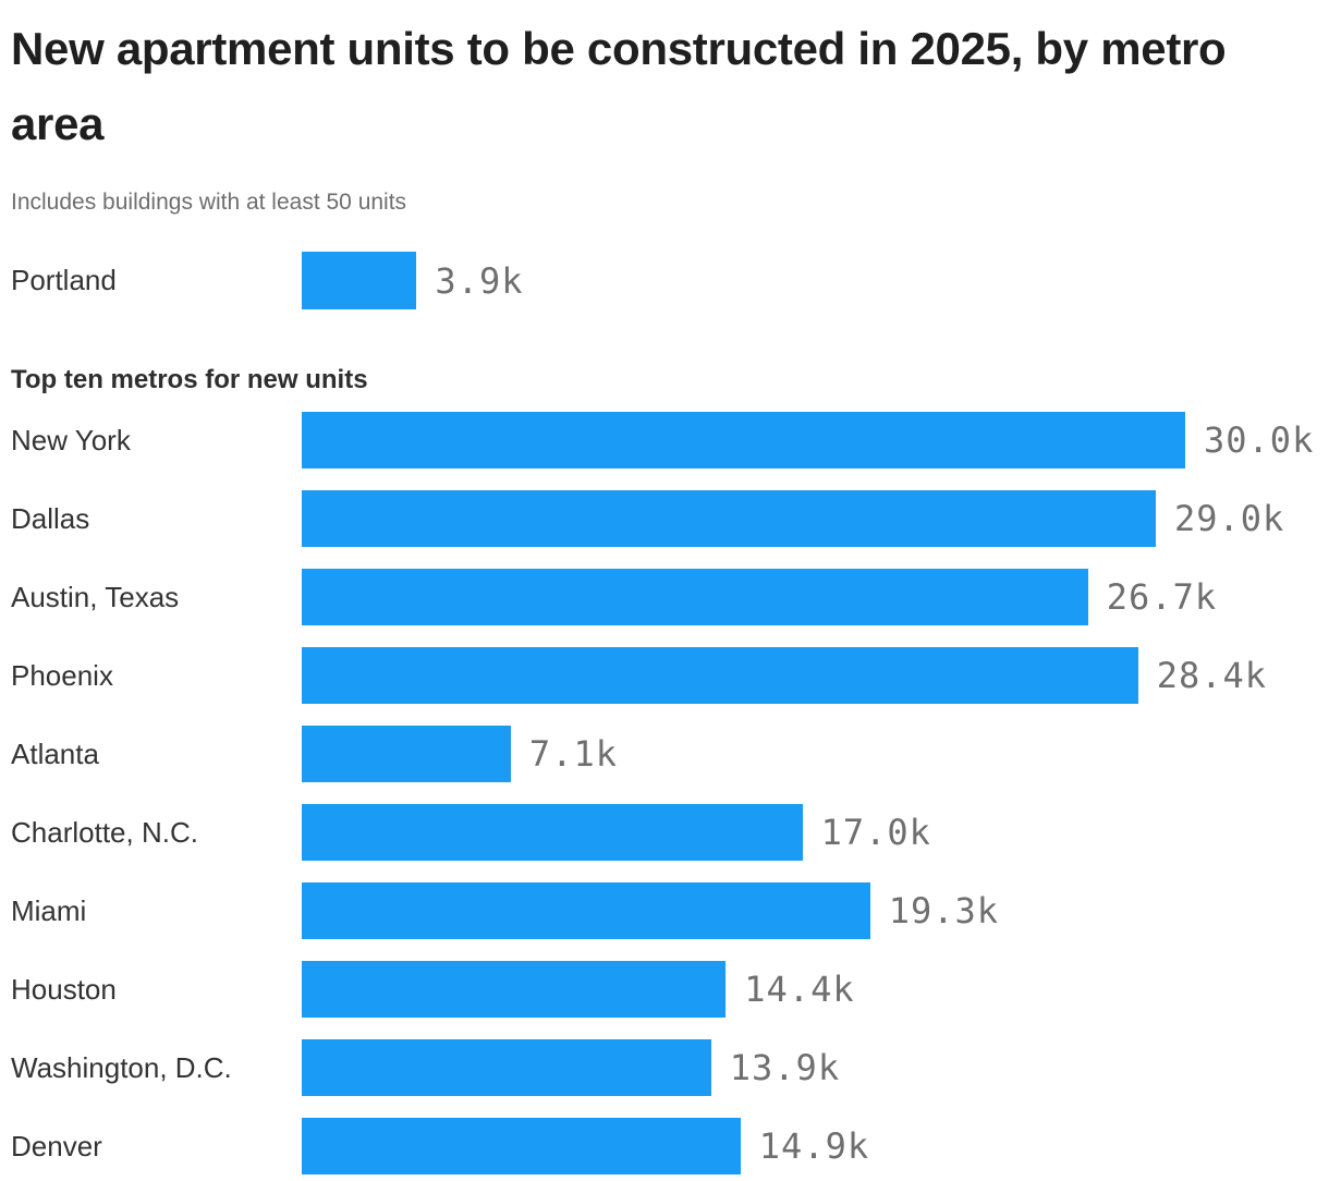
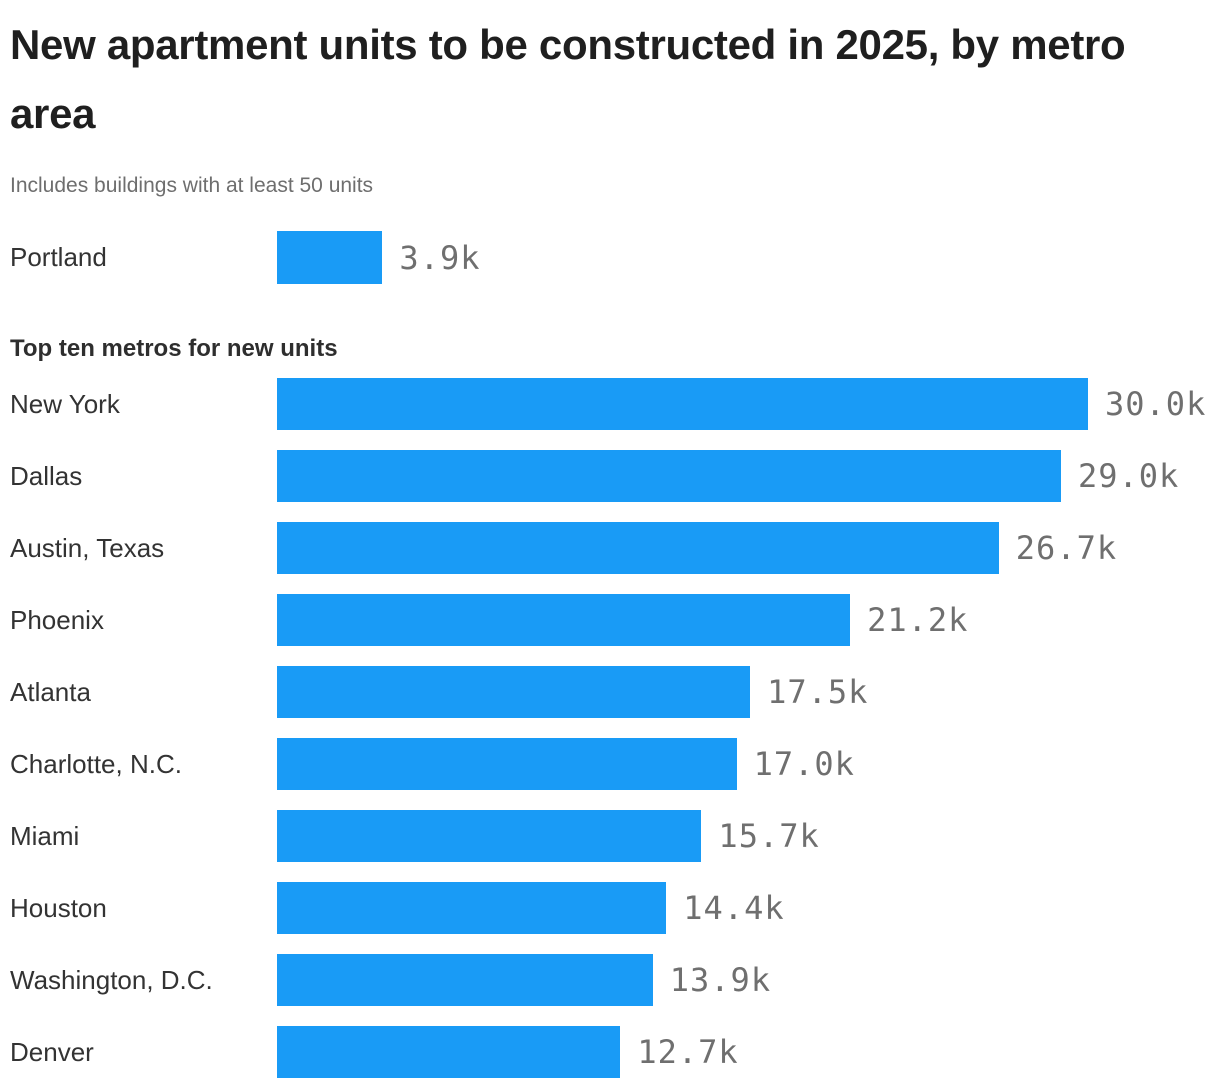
Phoenix: 28.4k -> 21.2k
Atlanta: 7.1k -> 17.5k
Miami: 19.3k -> 15.7k
Denver: 14.9k -> 12.7k
